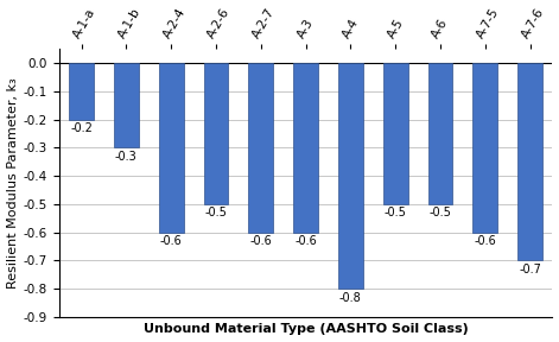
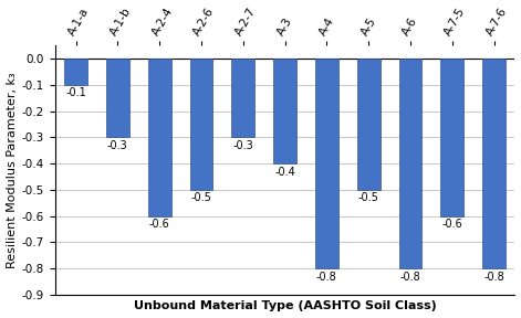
A-1-a: -0.2 -> -0.1
A-2-7: -0.6 -> -0.3
A-3: -0.6 -> -0.4
A-6: -0.5 -> -0.8
A-7-6: -0.7 -> -0.8
